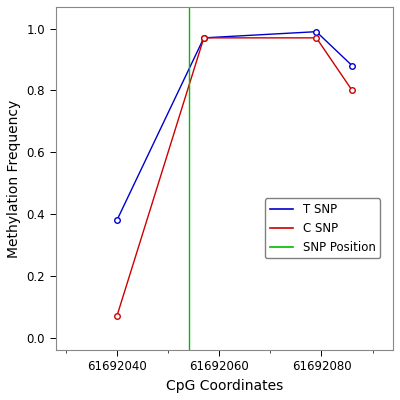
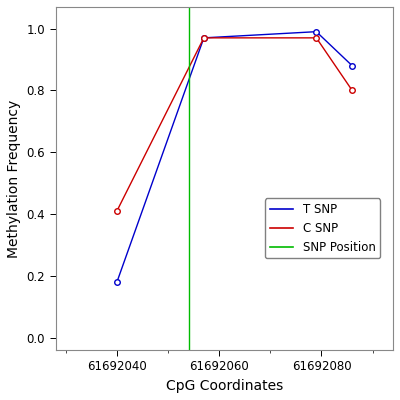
T SNP/61692040: 0.38 -> 0.18
C SNP/61692040: 0.07 -> 0.41
